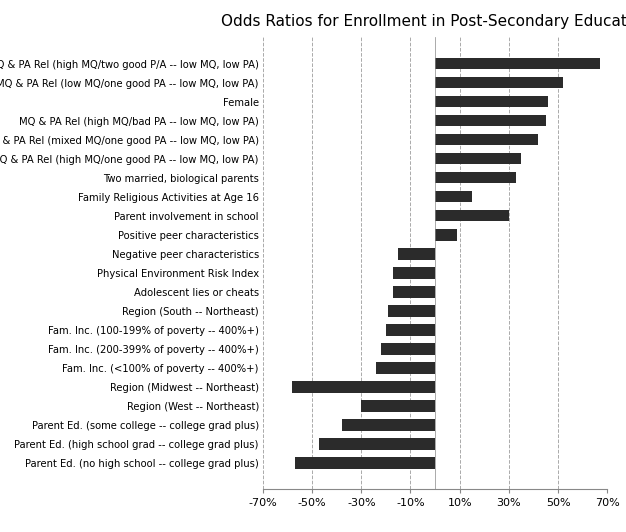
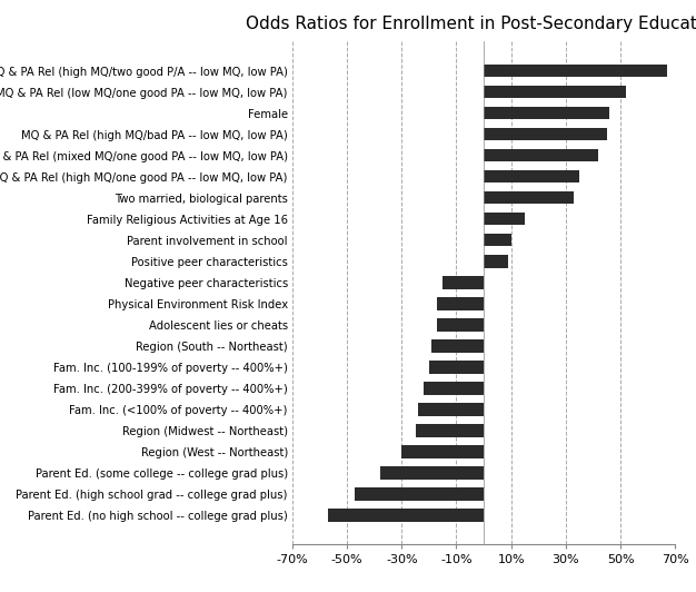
Parent involvement in school: 30% -> 10%
Region (Midwest -- Northeast): -58% -> -25%
